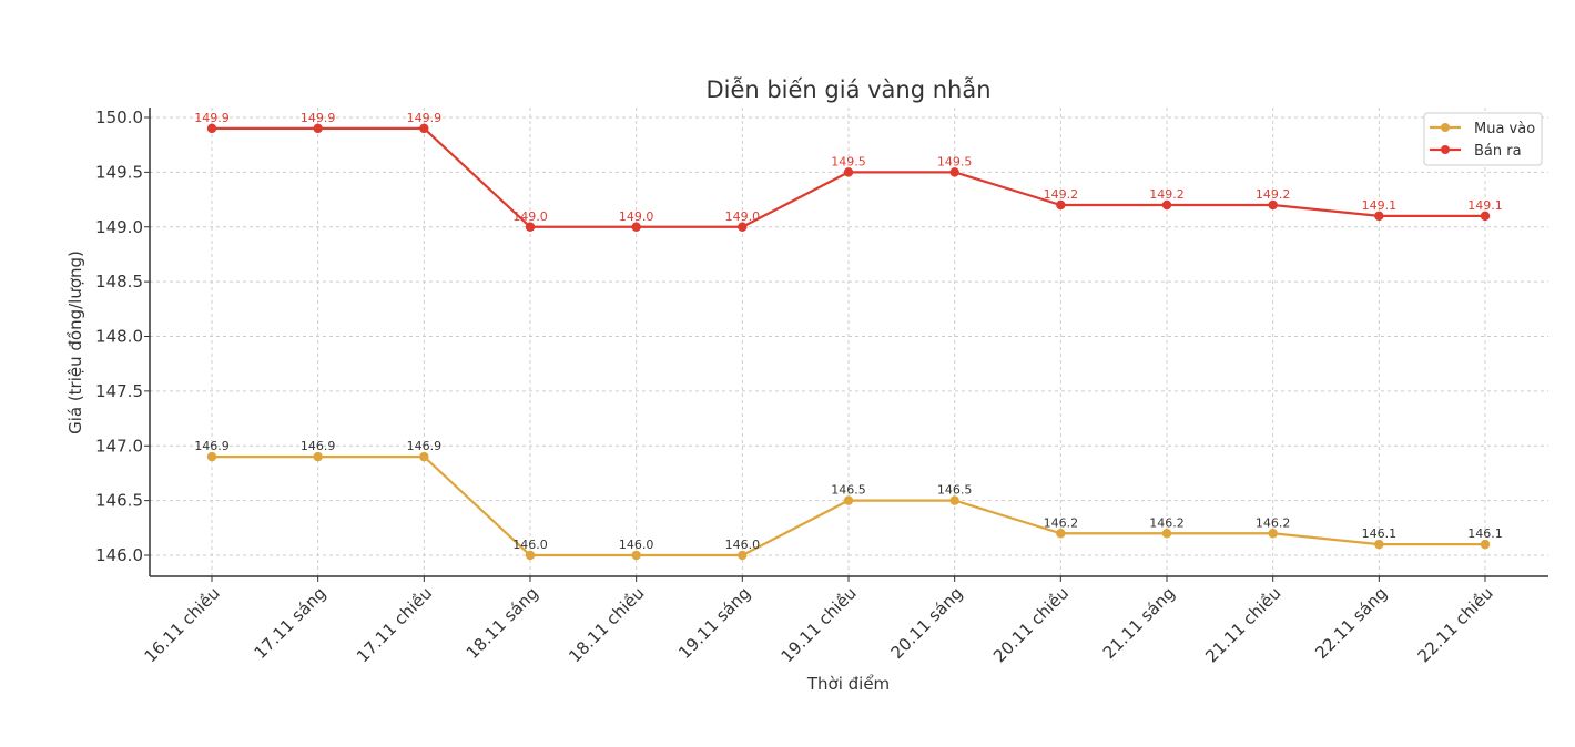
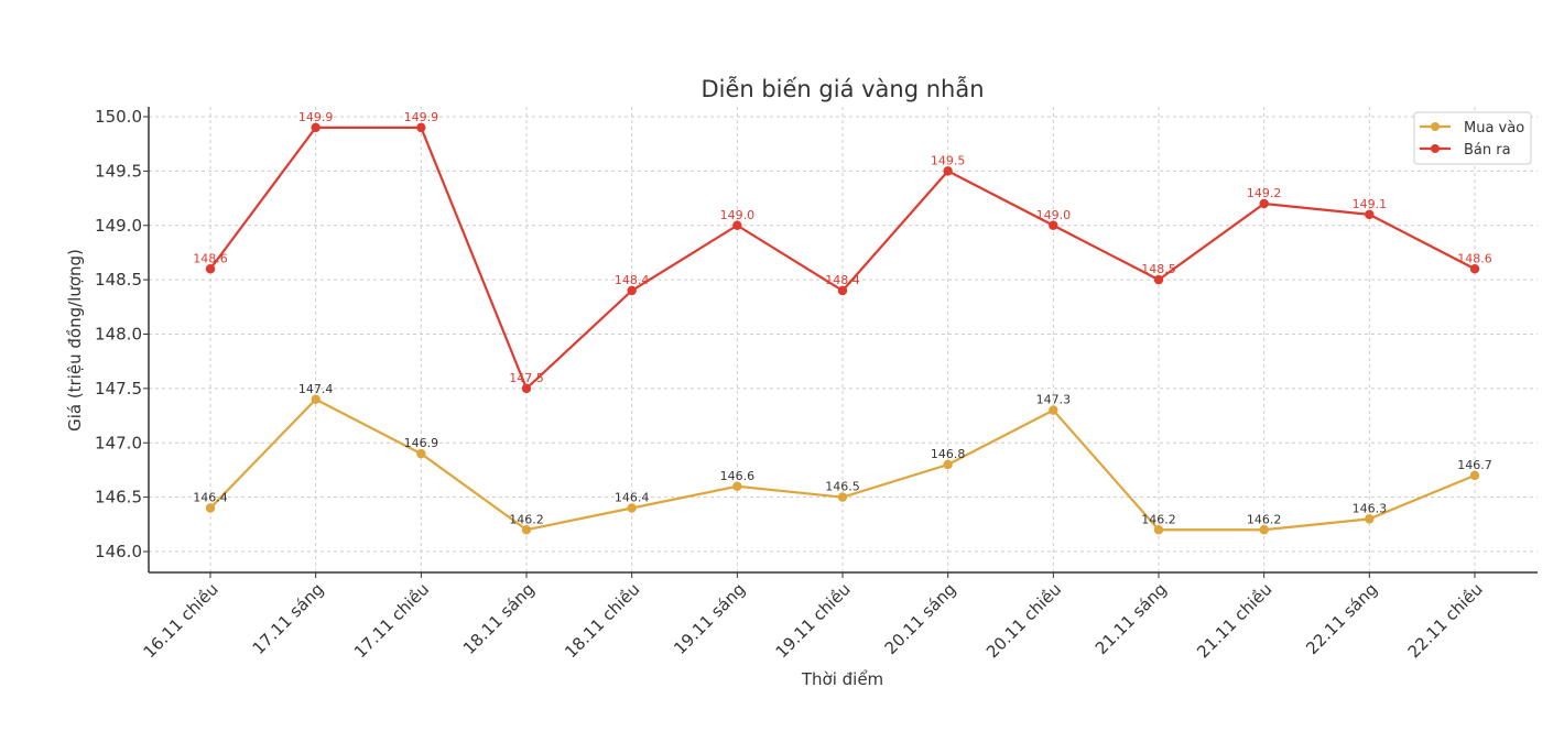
Mua vào/16.11 chiều: 146.9 -> 146.4
Bán ra/16.11 chiều: 149.9 -> 148.6
Mua vào/17.11 sáng: 146.9 -> 147.4
Mua vào/18.11 sáng: 146.0 -> 146.2
Bán ra/18.11 sáng: 149.0 -> 147.5
Mua vào/18.11 chiều: 146.0 -> 146.4
Bán ra/18.11 chiều: 149.0 -> 148.4
Mua vào/19.11 sáng: 146.0 -> 146.6
Bán ra/19.11 chiều: 149.5 -> 148.4
Mua vào/20.11 sáng: 146.5 -> 146.8
Mua vào/20.11 chiều: 146.2 -> 147.3
Bán ra/20.11 chiều: 149.2 -> 149.0
Bán ra/21.11 sáng: 149.2 -> 148.5
Mua vào/22.11 sáng: 146.1 -> 146.3
Mua vào/22.11 chiều: 146.1 -> 146.7
Bán ra/22.11 chiều: 149.1 -> 148.6
